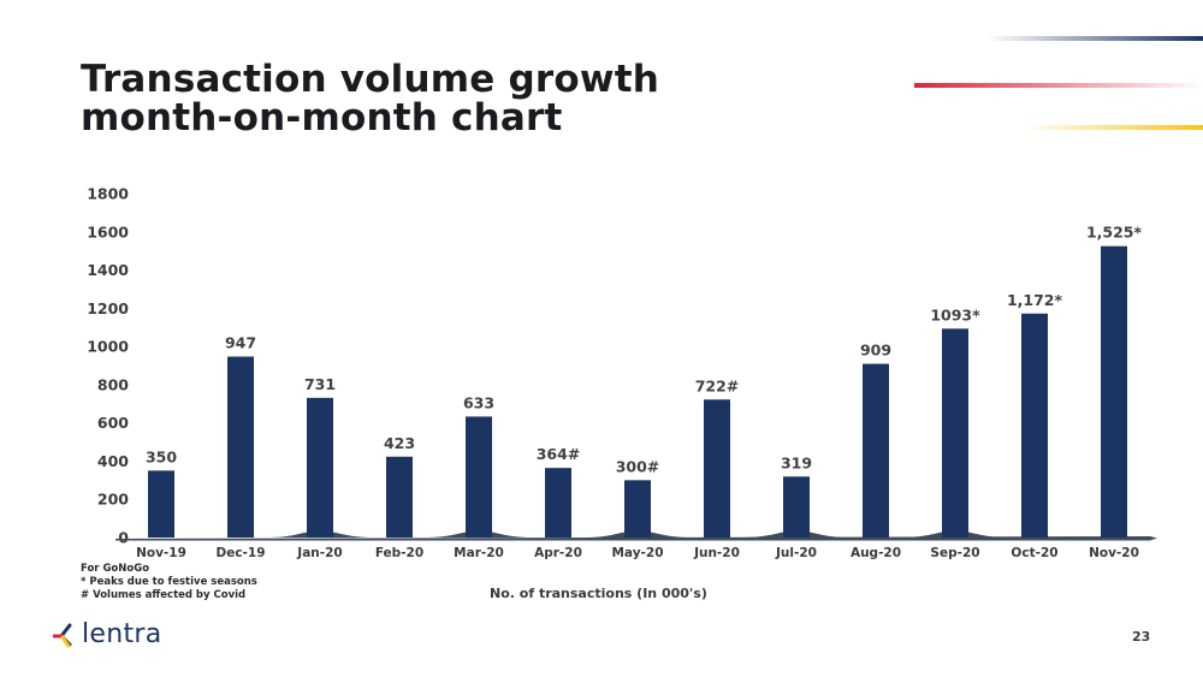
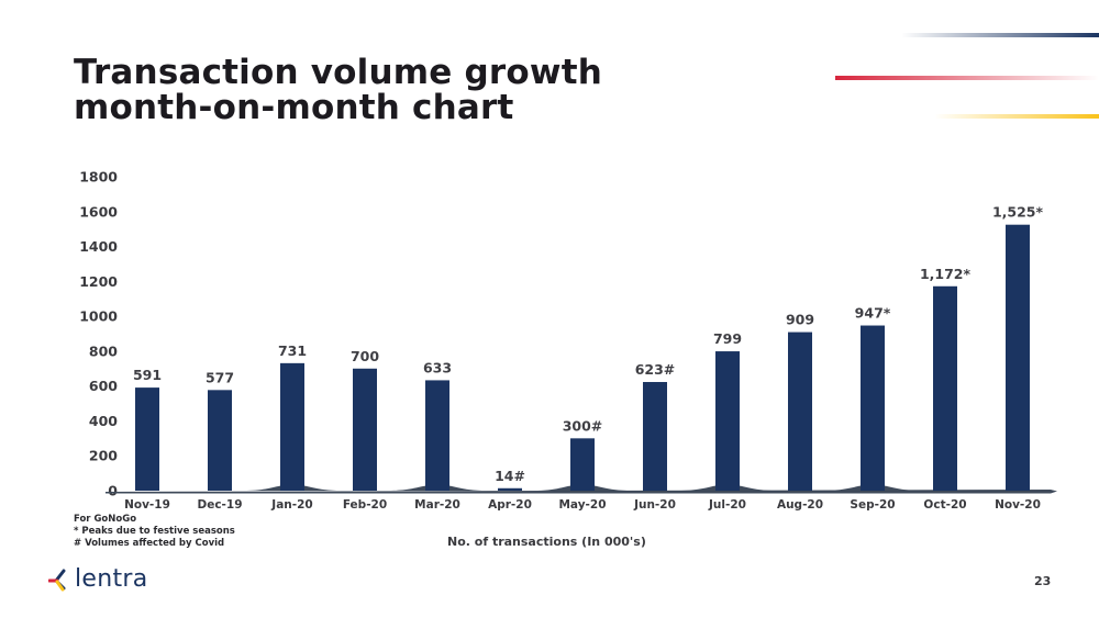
Nov-19: 350 -> 591
Dec-19: 947 -> 577
Feb-20: 423 -> 700
Apr-20: 364 -> 14
Jun-20: 722 -> 623
Jul-20: 319 -> 799
Sep-20: 1093 -> 947
